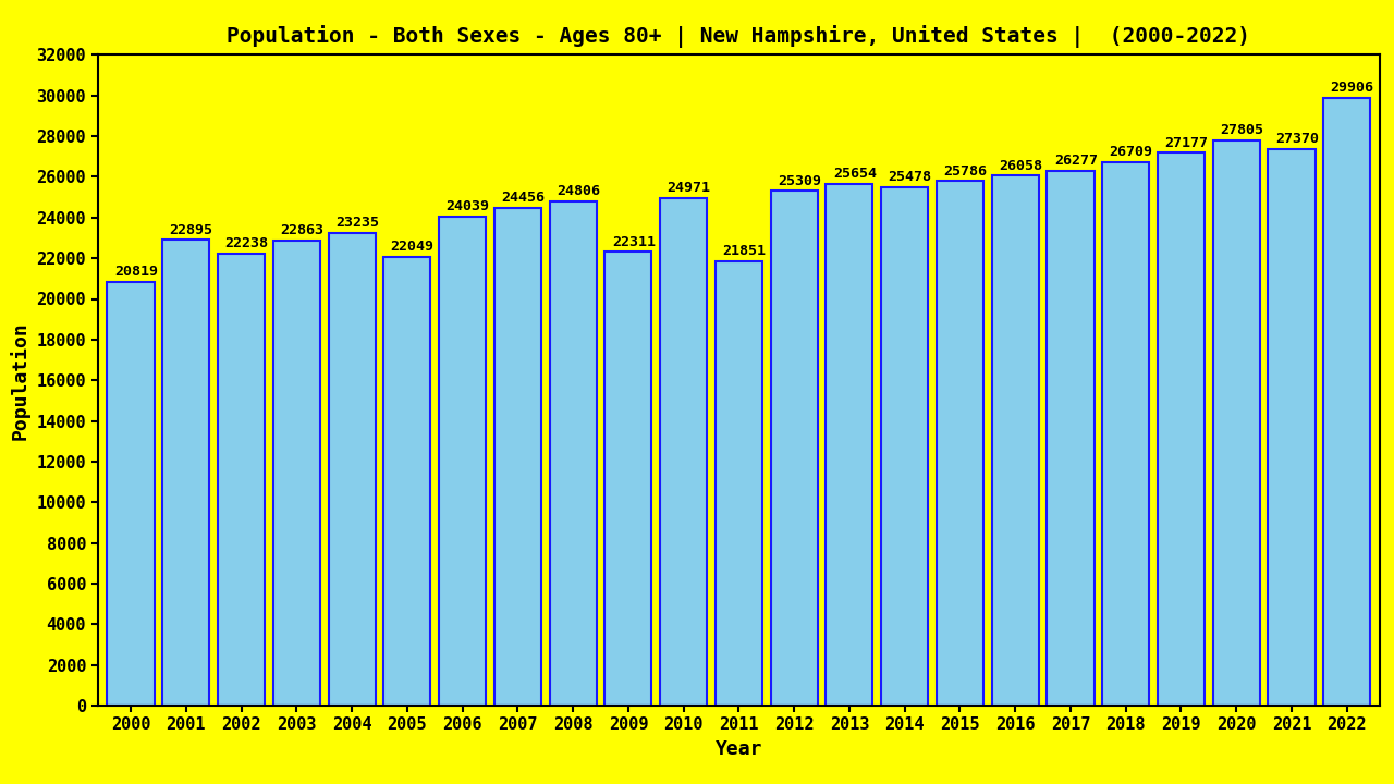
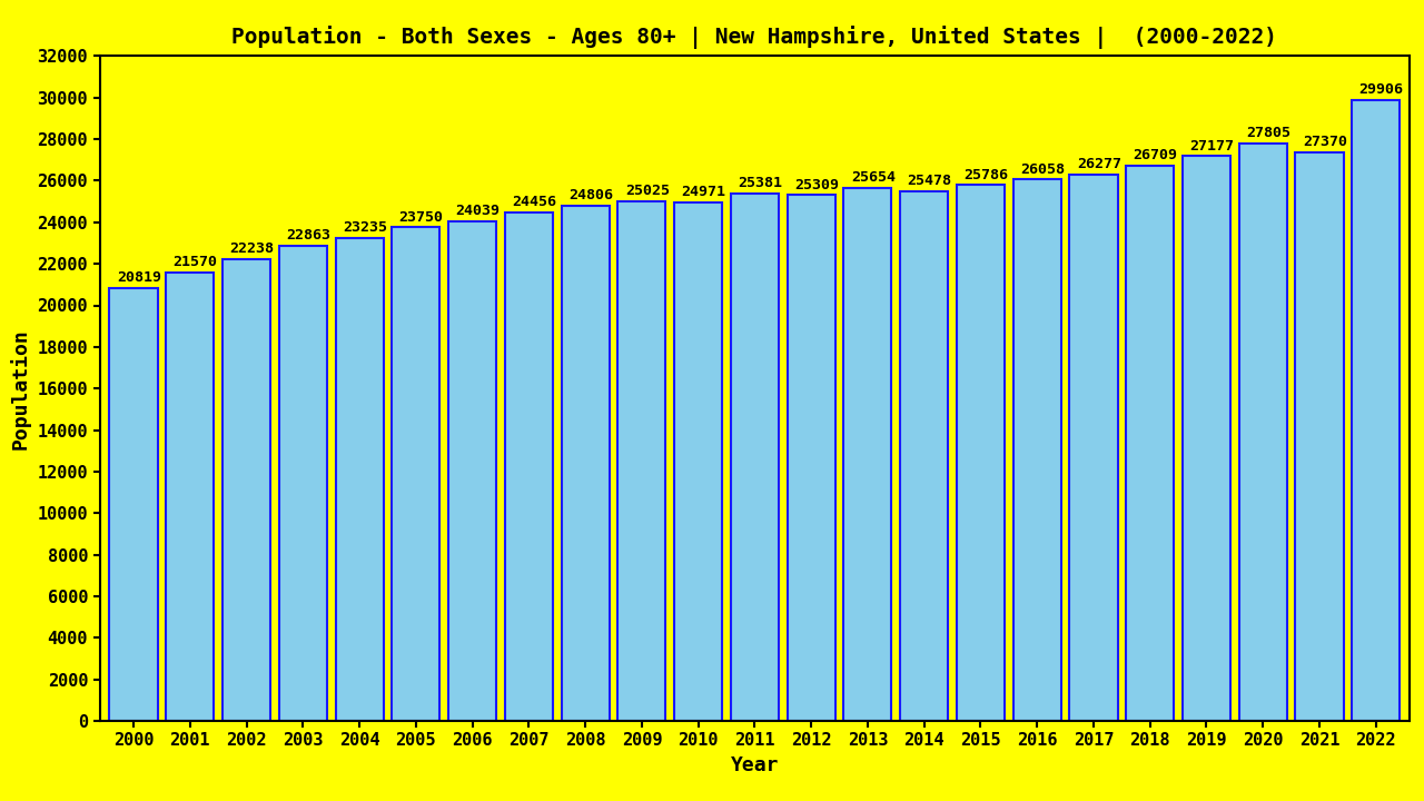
2001: 22895 -> 21570
2005: 22049 -> 23750
2009: 22311 -> 25025
2011: 21851 -> 25381
